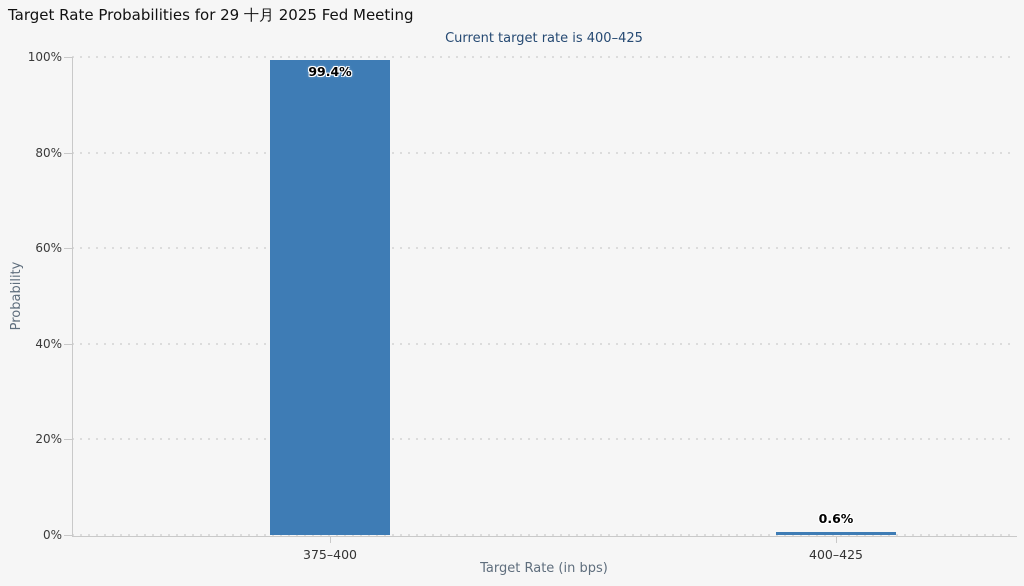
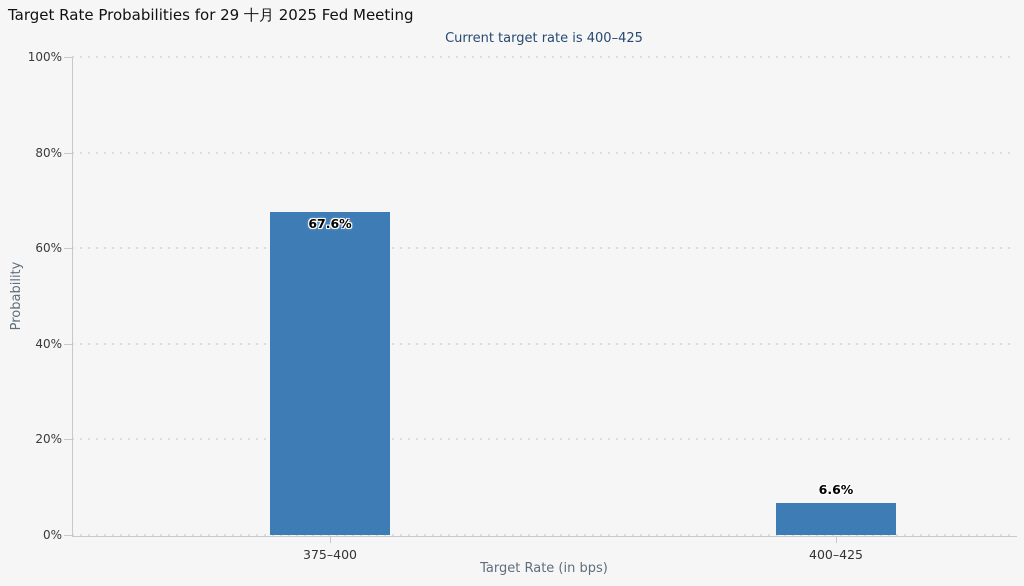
375–400: 99.4% -> 67.6%
400–425: 0.6% -> 6.6%
